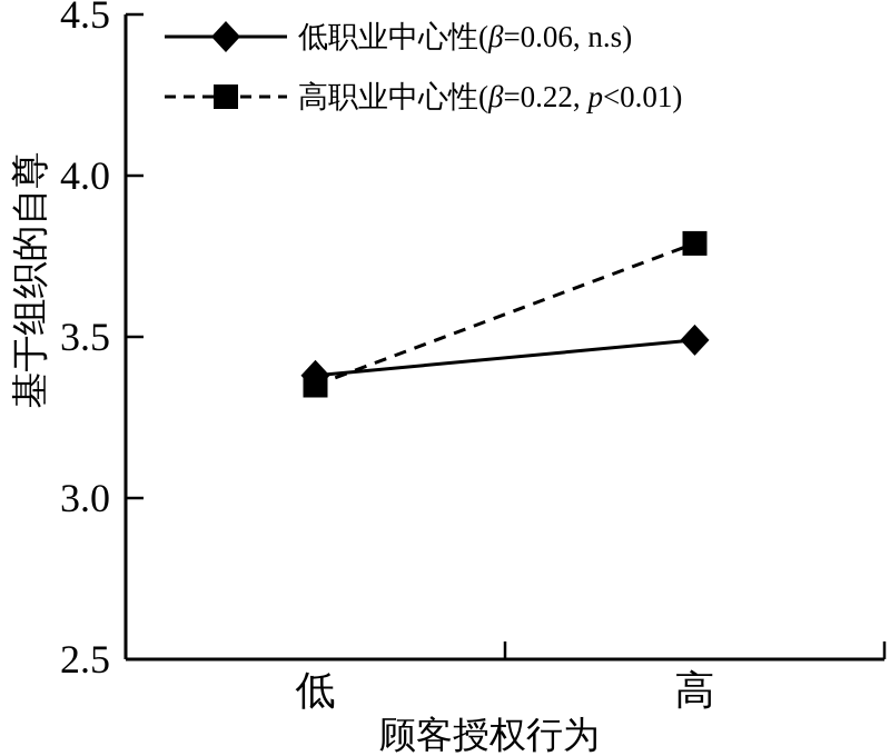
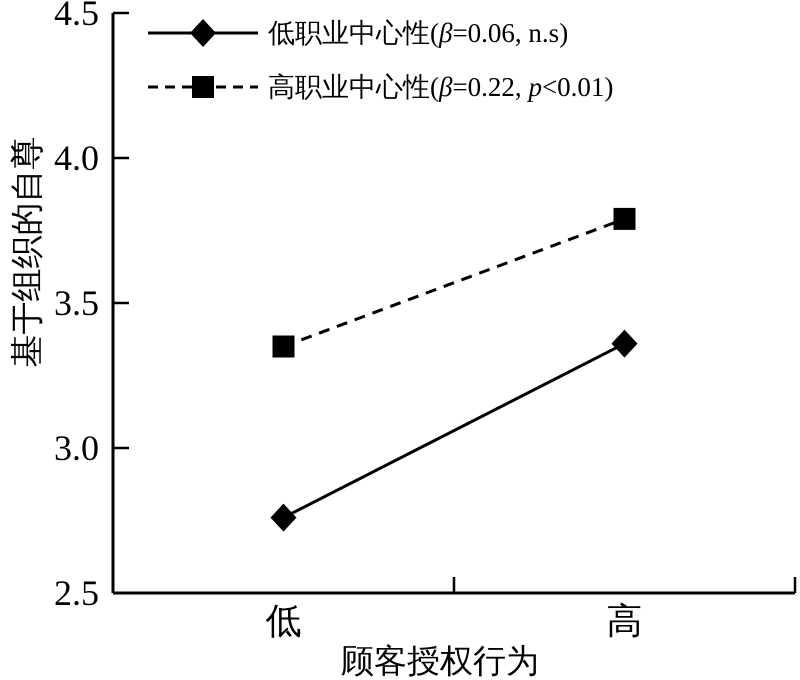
低职业中心性(β=0.06, n.s)/低: 3.38 -> 2.76
低职业中心性(β=0.06, n.s)/高: 3.49 -> 3.36
